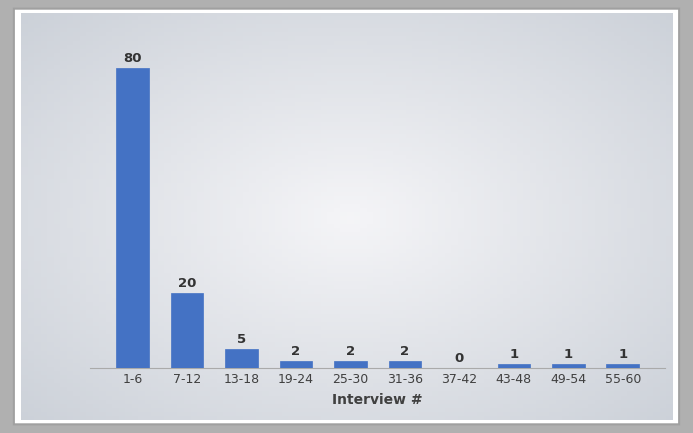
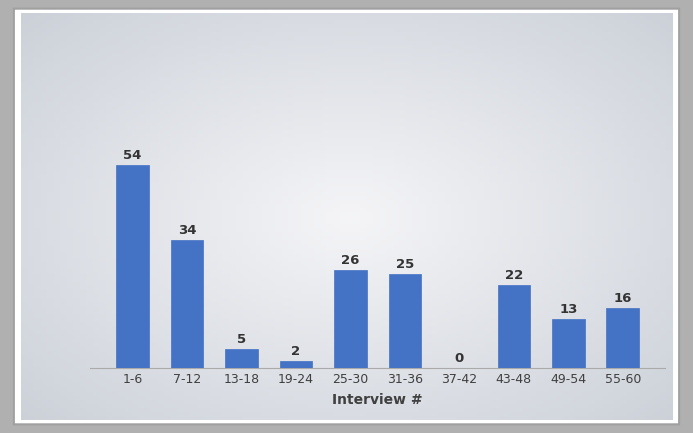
1-6: 80 -> 54
7-12: 20 -> 34
25-30: 2 -> 26
31-36: 2 -> 25
43-48: 1 -> 22
49-54: 1 -> 13
55-60: 1 -> 16
